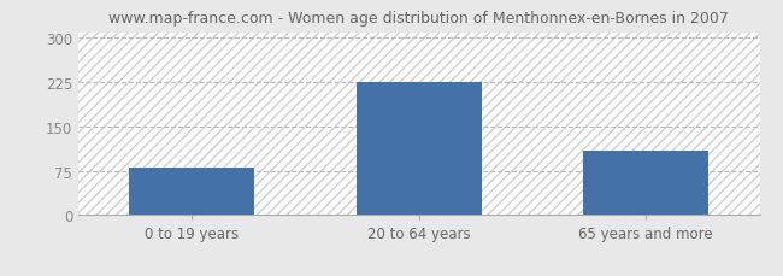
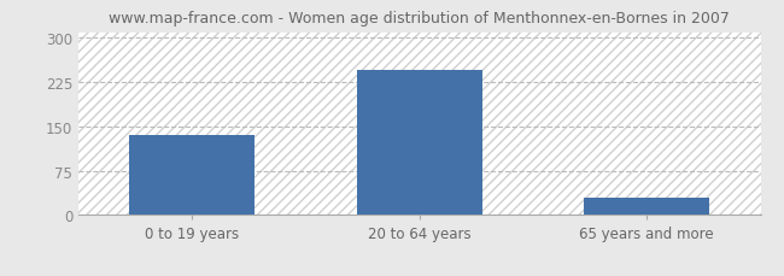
0 to 19 years: 80 -> 135
20 to 64 years: 225 -> 245
65 years and more: 110 -> 30
